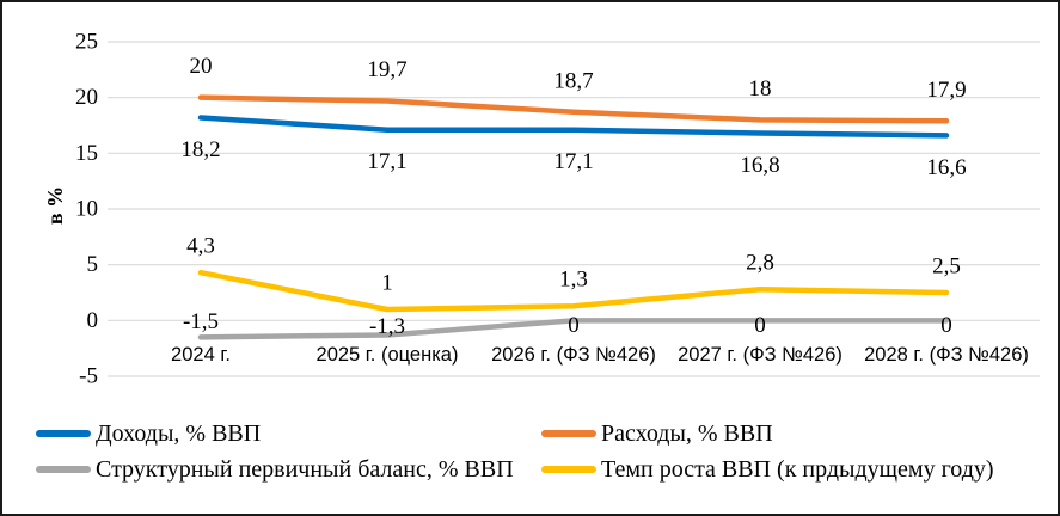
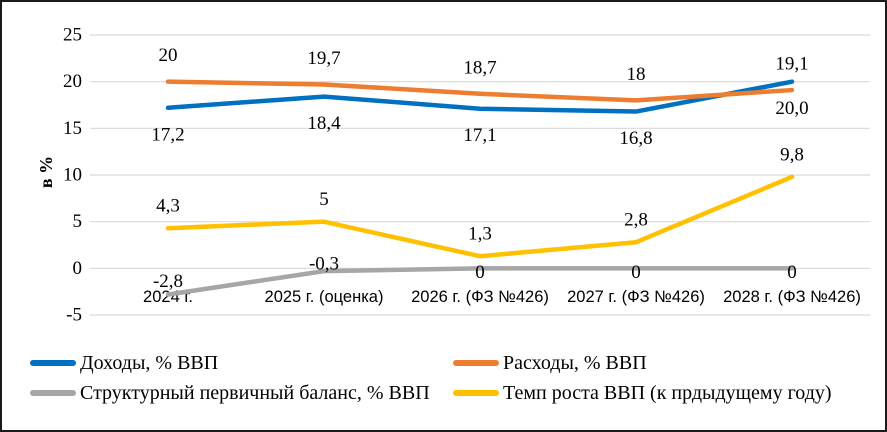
Доходы, % ВВП/2024 г.: 18,2 -> 17,2
Структурный первичный баланс, % ВВП/2024 г.: -1,5 -> -2,8
Доходы, % ВВП/2025 г. (оценка): 17,1 -> 18,4
Структурный первичный баланс, % ВВП/2025 г. (оценка): -1,3 -> -0,3
Темп роста ВВП (к прдыдущему году)/2025 г. (оценка): 1 -> 5
Доходы, % ВВП/2028 г. (ФЗ №426): 16,6 -> 20,0
Расходы, % ВВП/2028 г. (ФЗ №426): 17,9 -> 19,1
Темп роста ВВП (к прдыдущему году)/2028 г. (ФЗ №426): 2,5 -> 9,8
